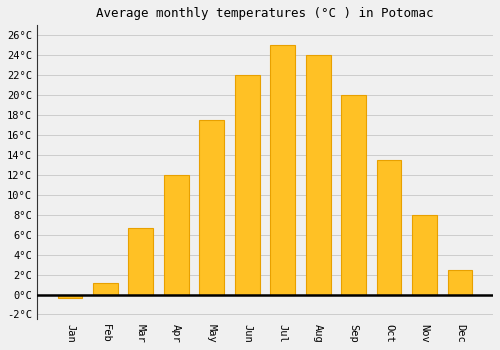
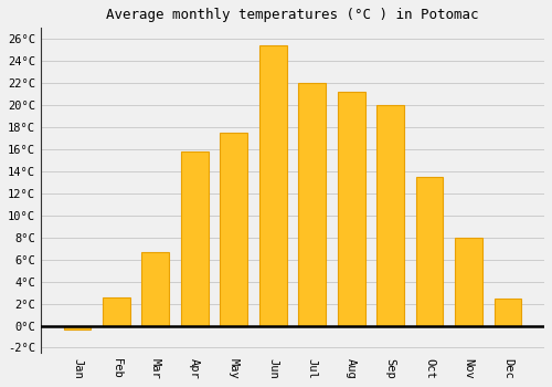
Feb: 1.2°C -> 2.6°C
Apr: 12.0°C -> 15.8°C
Jun: 22.0°C -> 25.4°C
Jul: 25.0°C -> 22.0°C
Aug: 24.0°C -> 21.2°C
